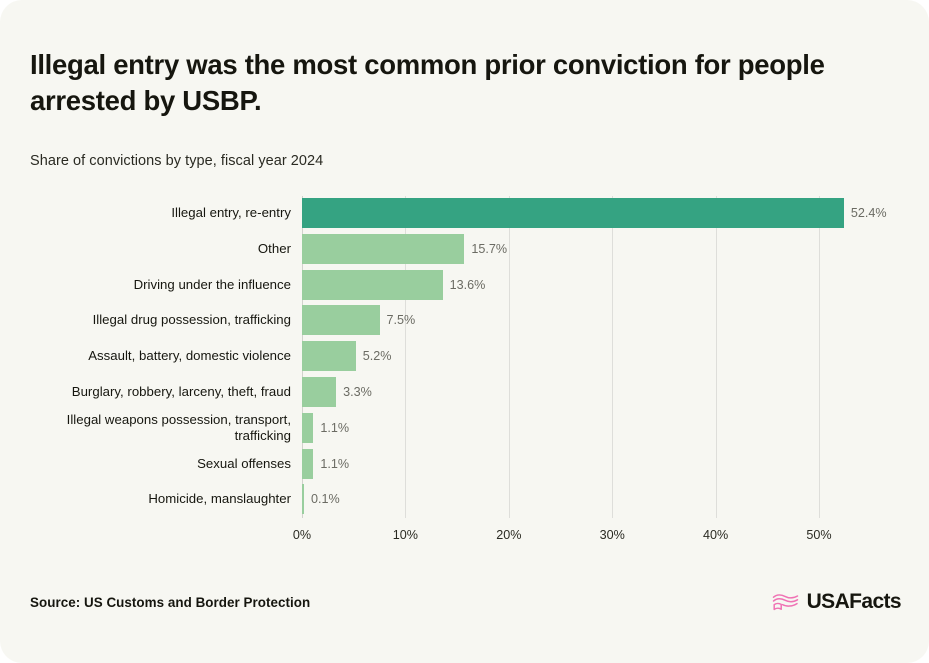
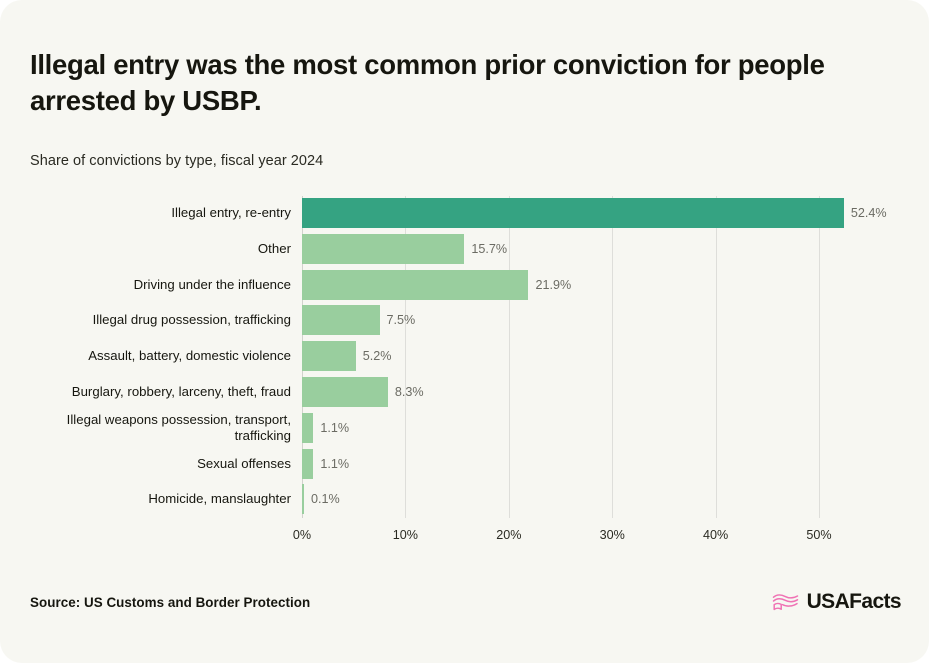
Driving under the influence: 13.6% -> 21.9%
Burglary, robbery, larceny, theft, fraud: 3.3% -> 8.3%
